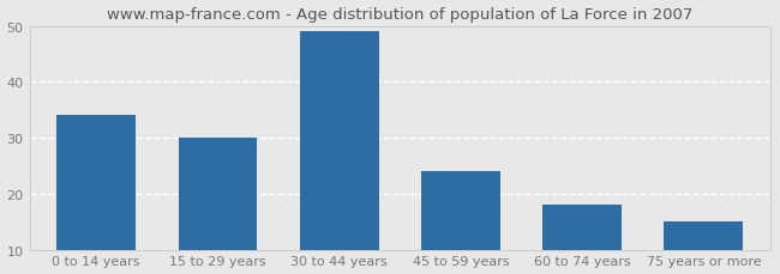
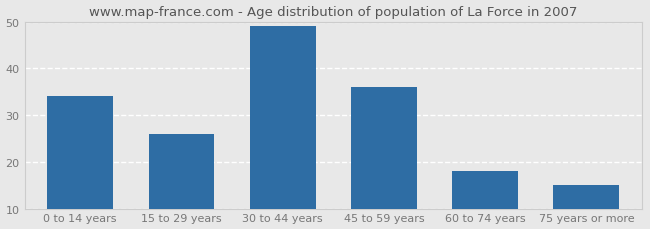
15 to 29 years: 30 -> 26
45 to 59 years: 24 -> 36
